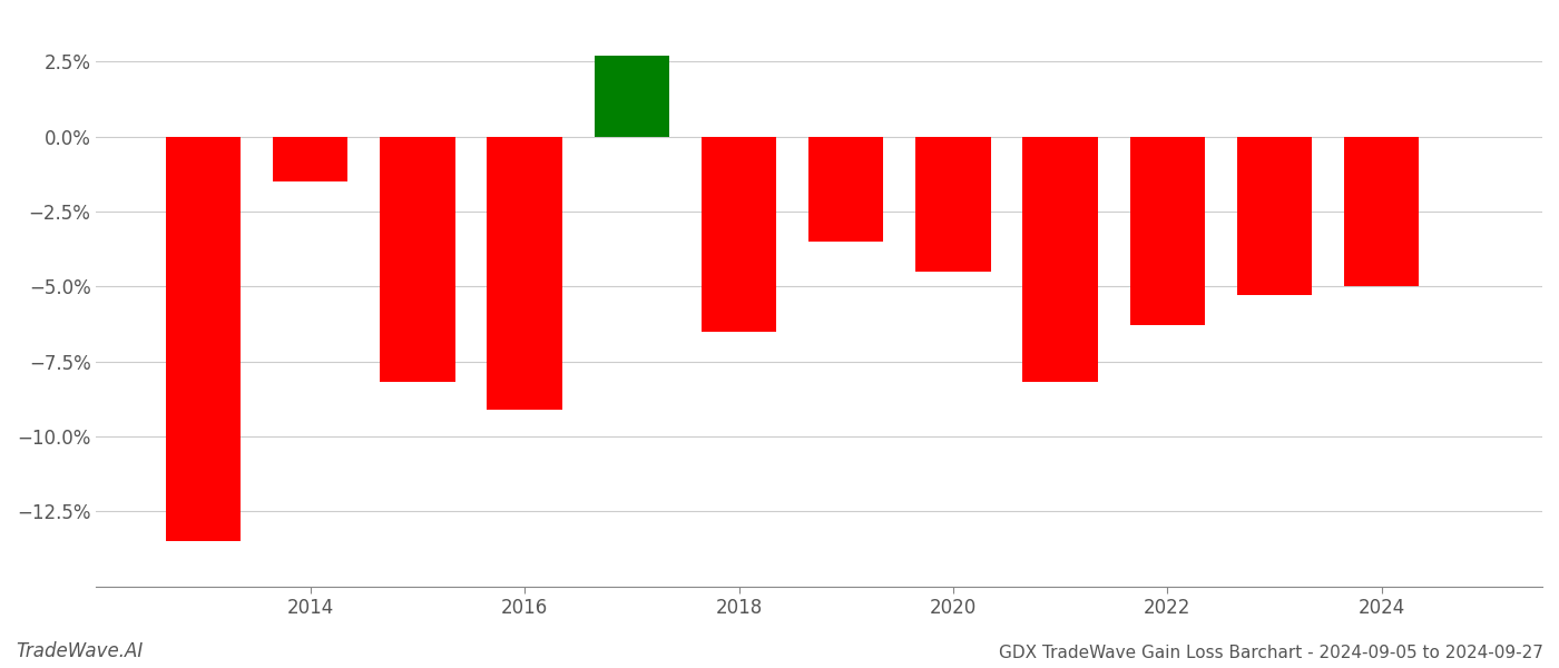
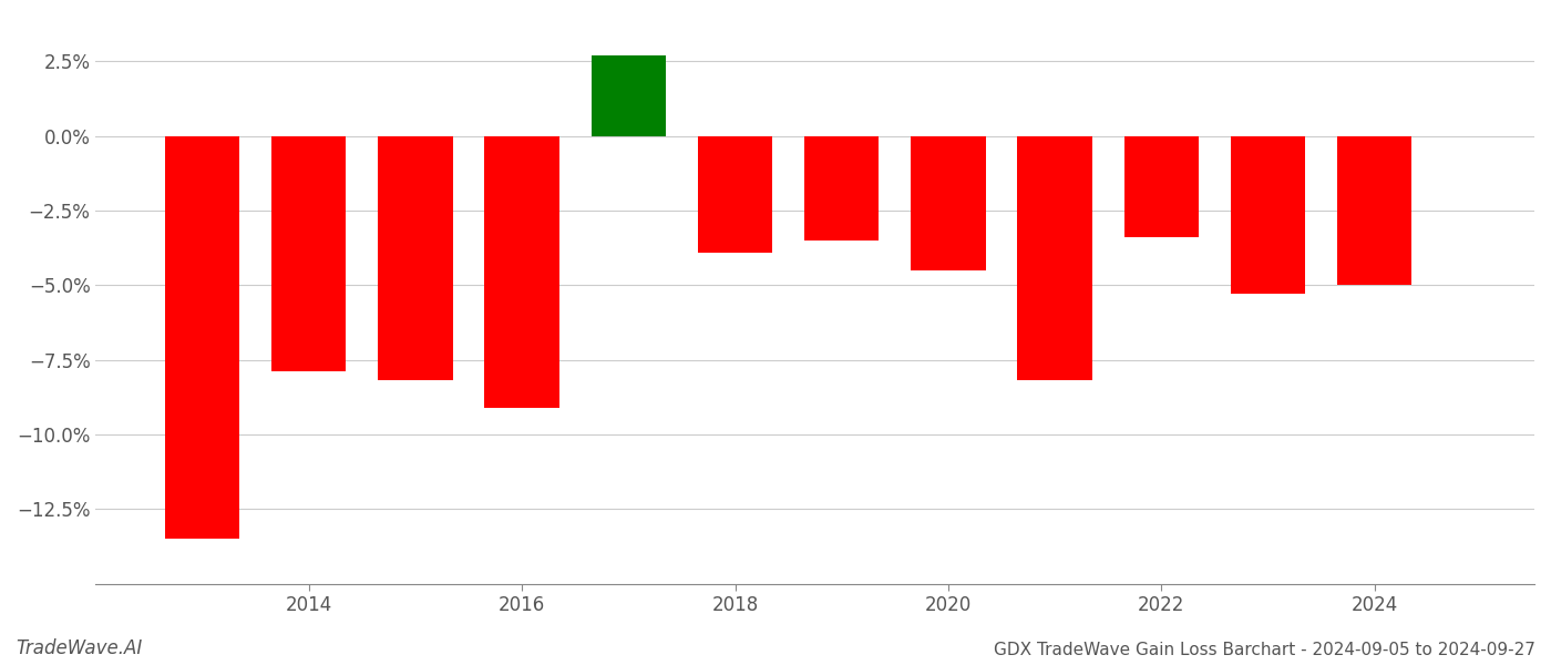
2014: -1.5% -> -7.9%
2018: -6.5% -> -3.9%
2022: -6.3% -> -3.4%
